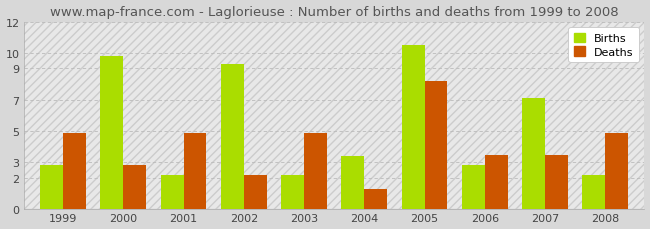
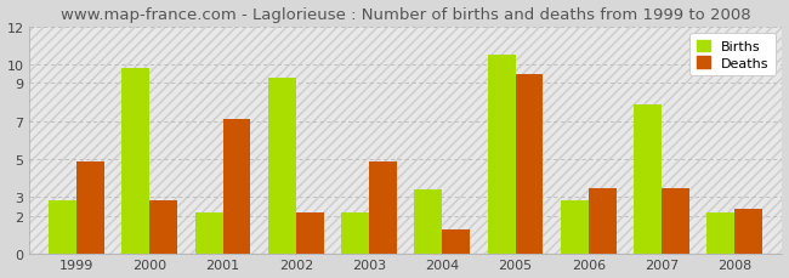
Deaths/2001: 4.9 -> 7.1
Deaths/2005: 8.2 -> 9.5
Births/2007: 7.1 -> 7.9
Deaths/2008: 4.9 -> 2.4
